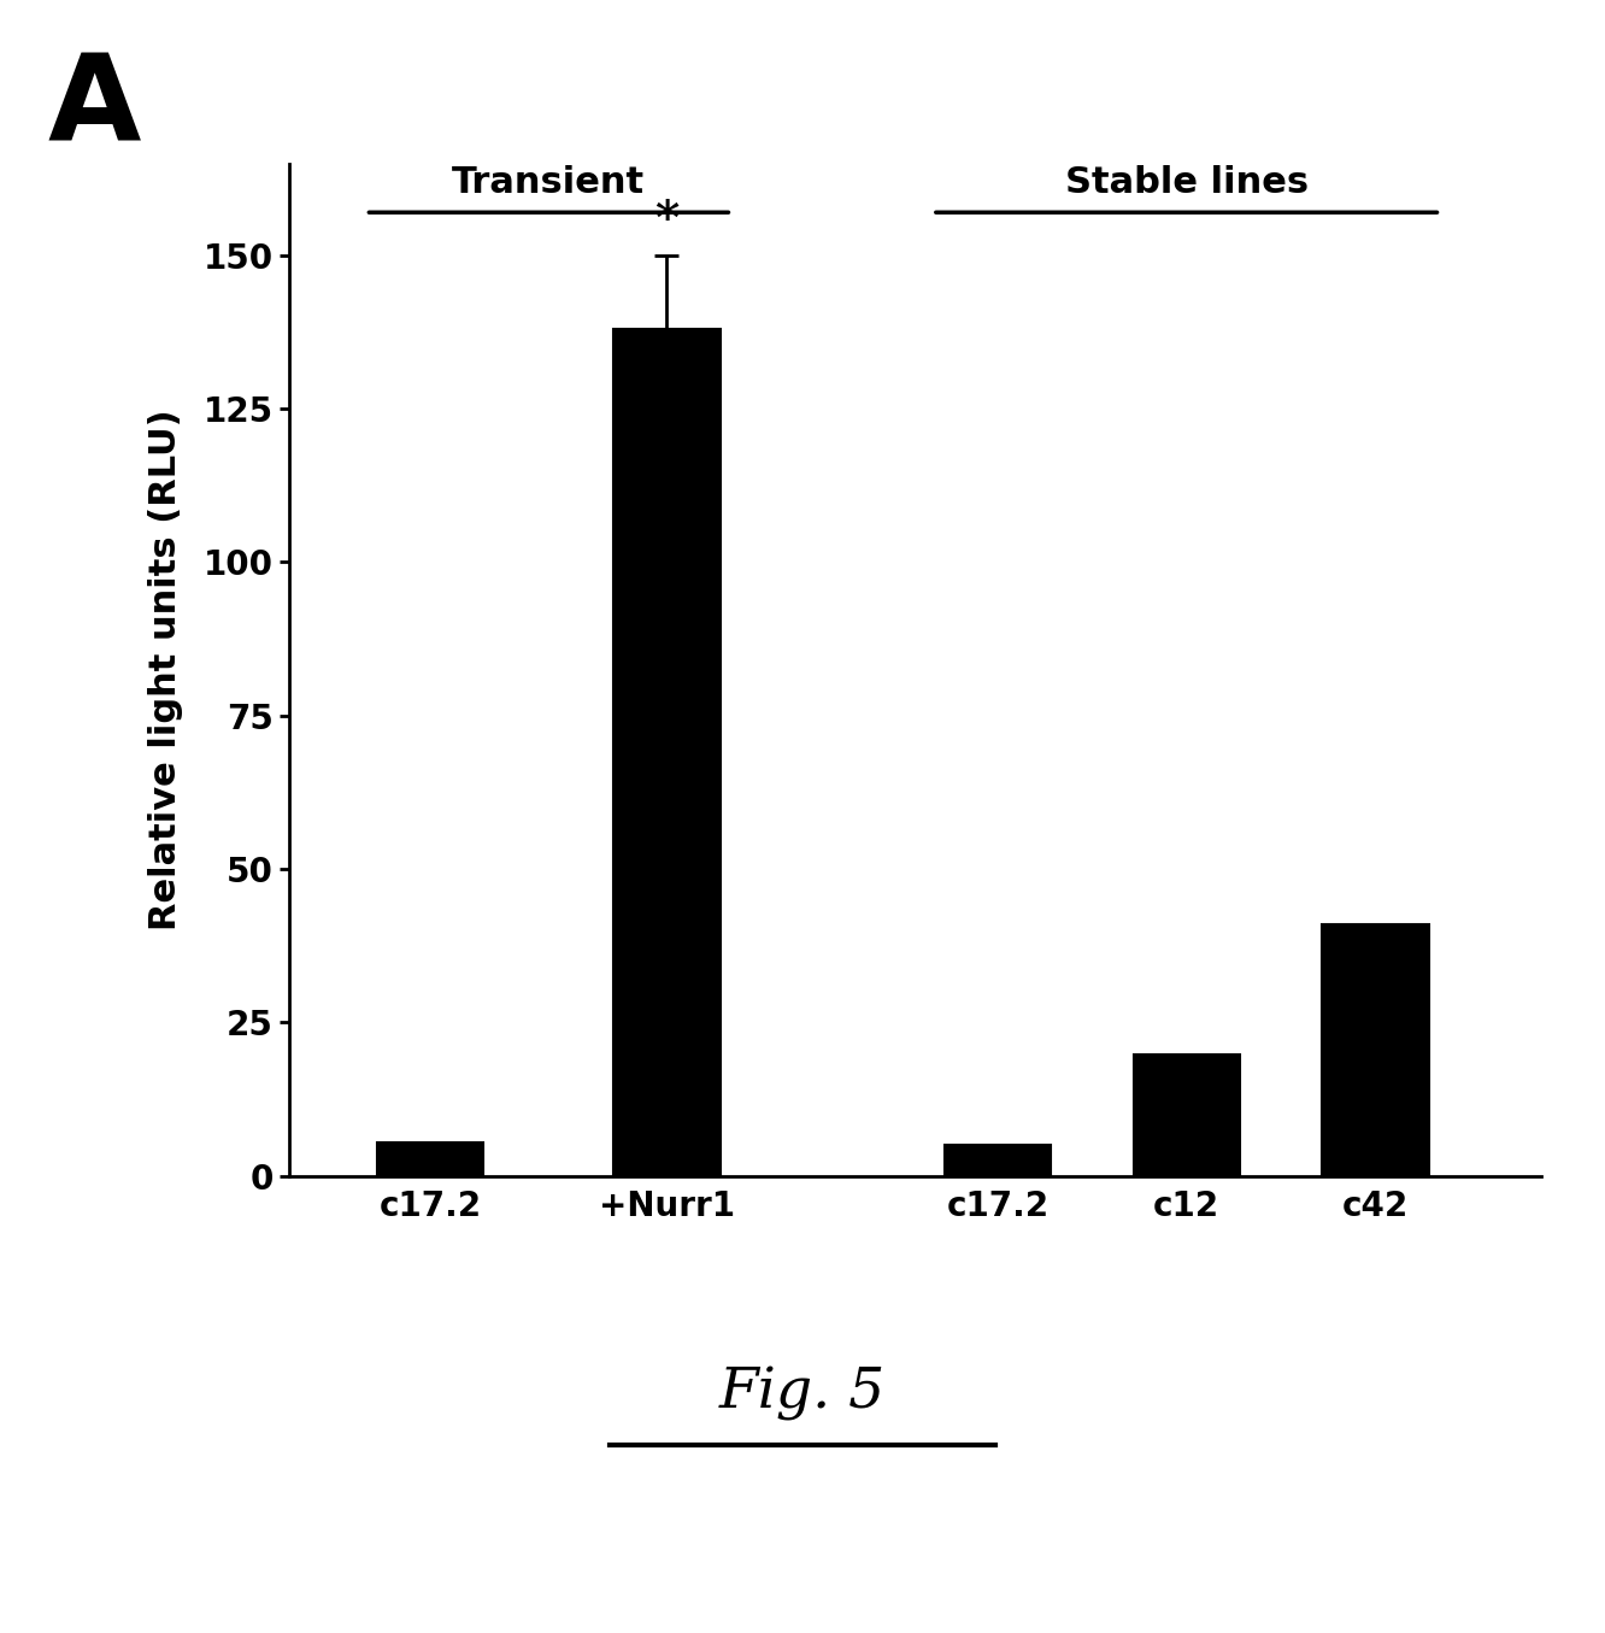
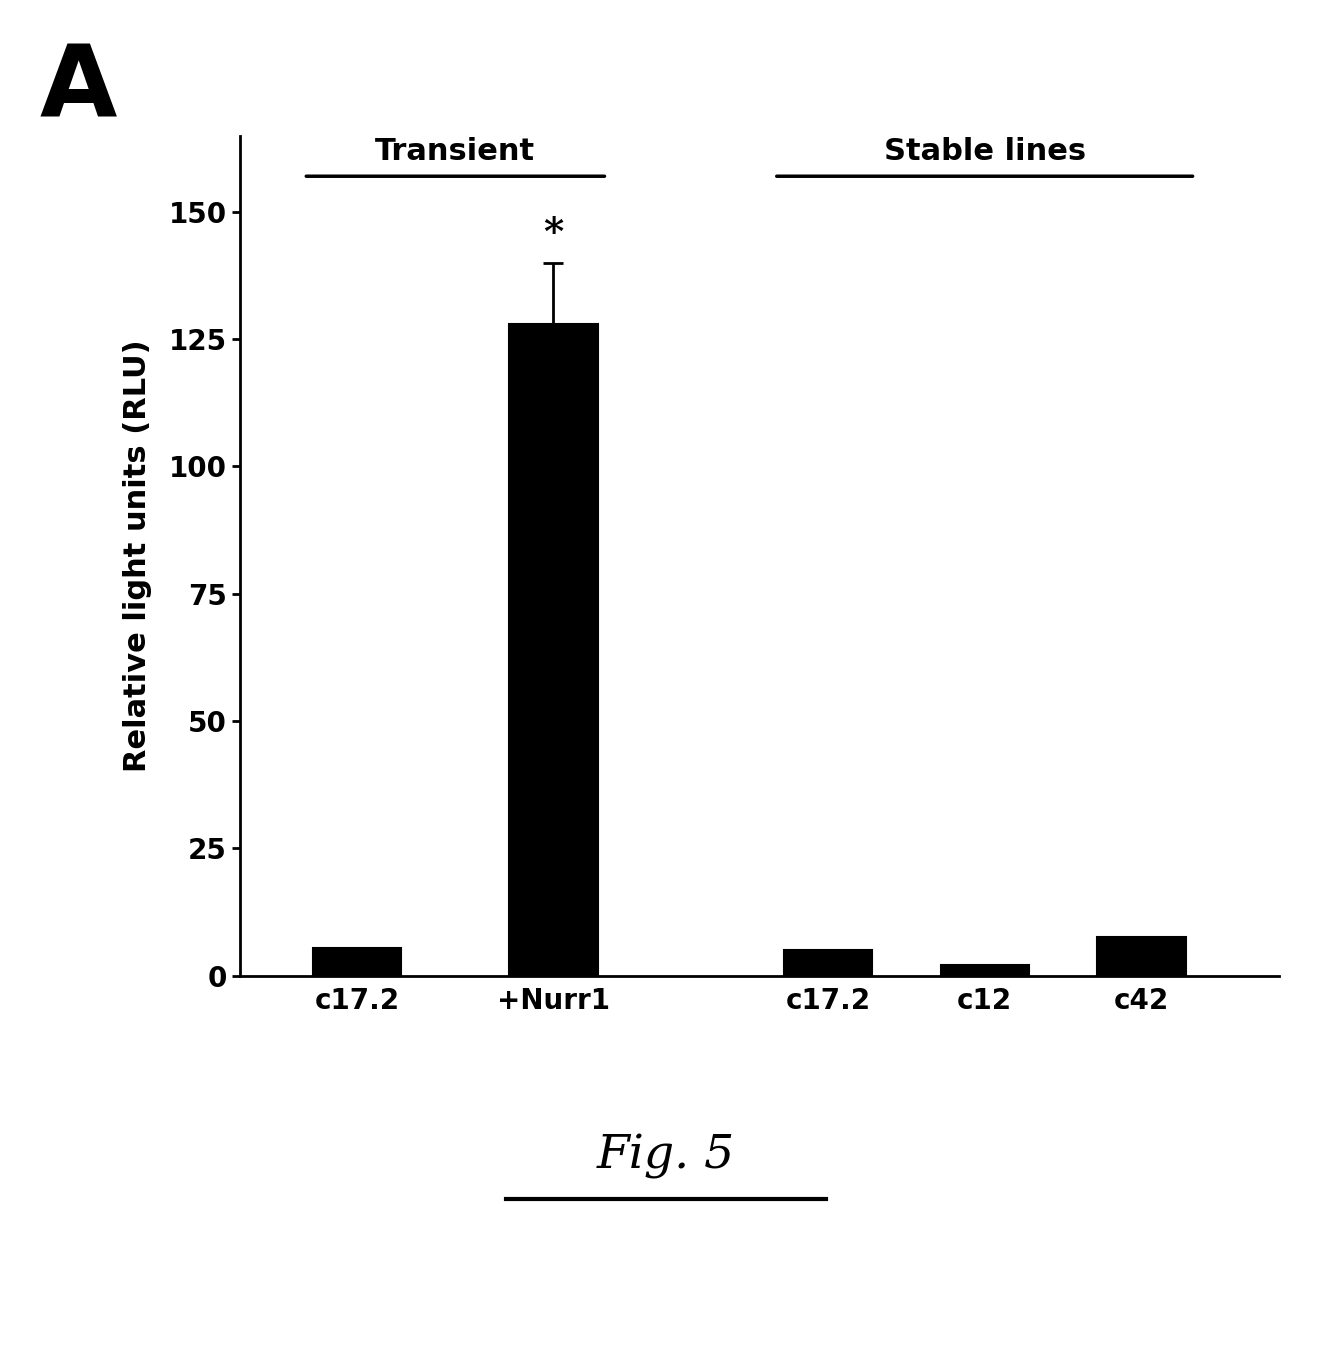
+Nurr1: 138.0 -> 128.0
c12: 19.8 -> 2.0
c42: 41.0 -> 7.5
